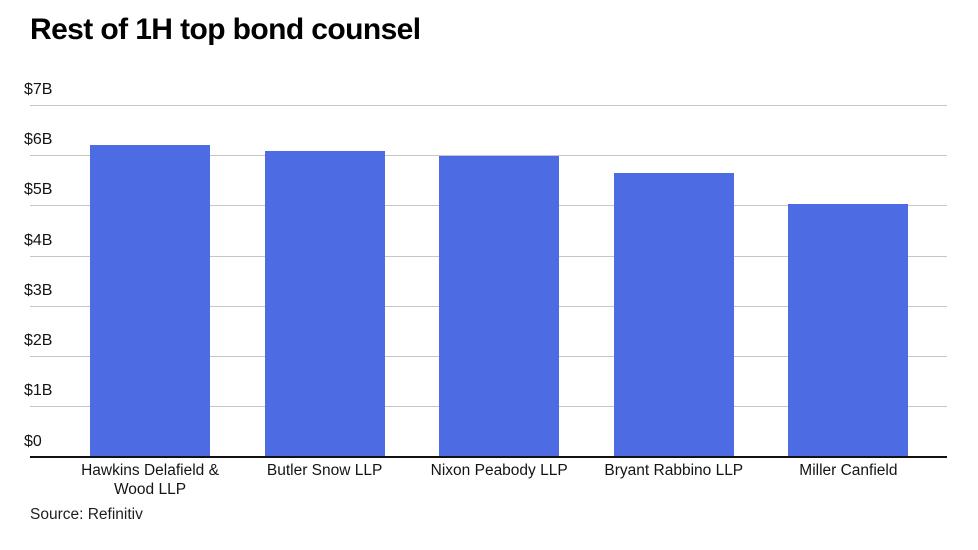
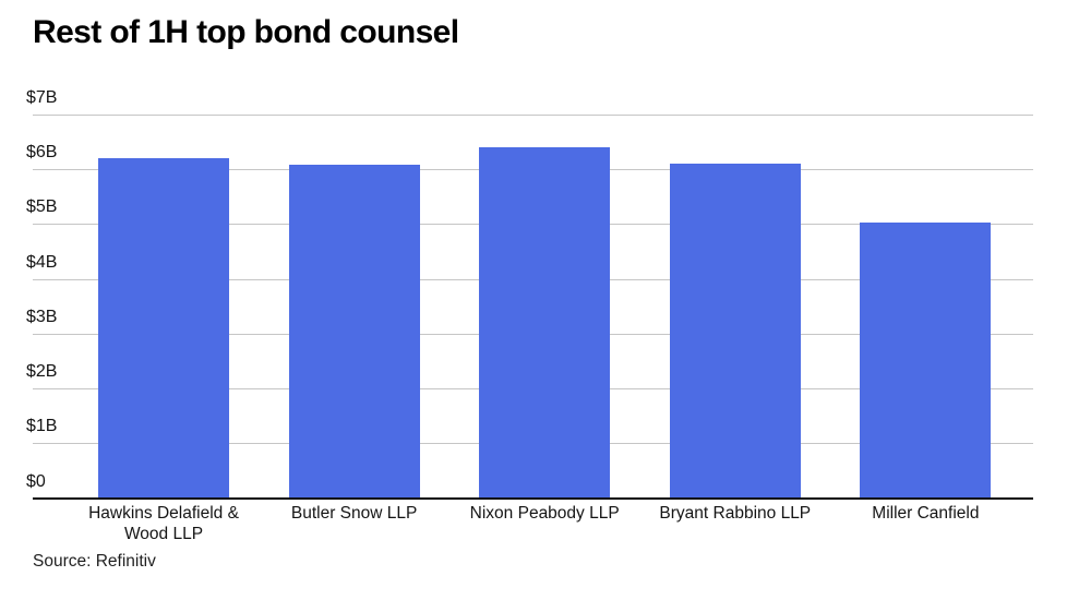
Nixon Peabody LLP: $6.0B -> $6.4B
Bryant Rabbino LLP: $5.6B -> $6.1B
